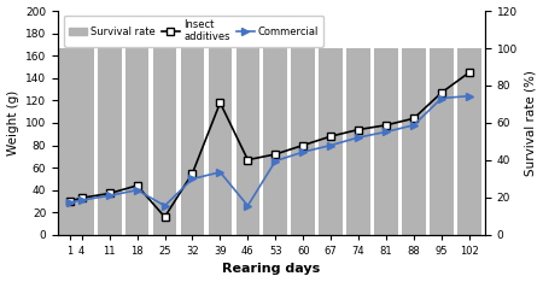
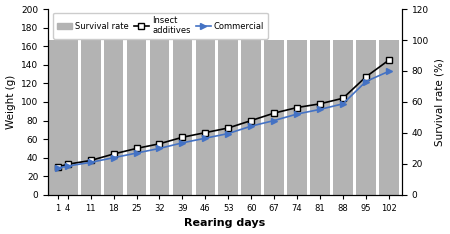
Insect additives/25: 16 -> 50
Commercial/25: 26 -> 45
Insect additives/39: 118 -> 62
Commercial/46: 26 -> 61
Commercial/102: 124 -> 133
